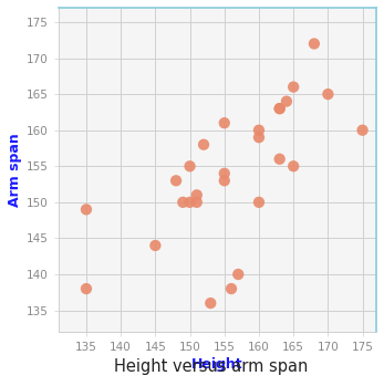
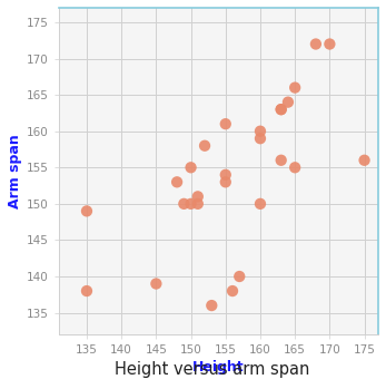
145: 144 -> 139
170: 165 -> 172
175: 160 -> 156
